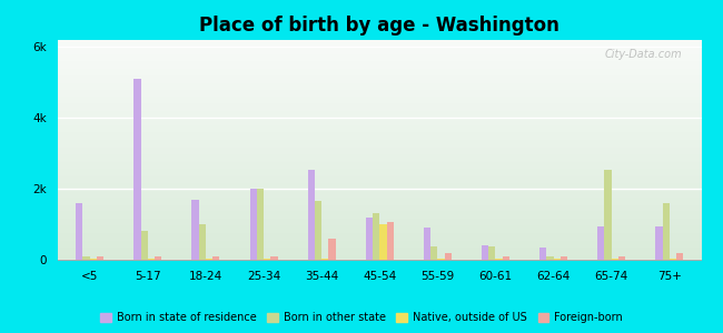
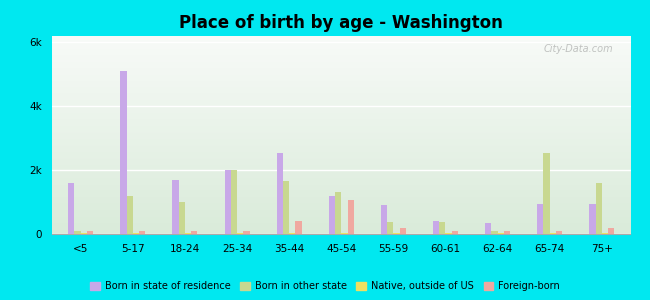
Born in other state/5-17: 0.80k -> 1.20k
Foreign-born/35-44: 0.60k -> 0.40k
Native, outside of US/45-54: 1.00k -> 0.03k
